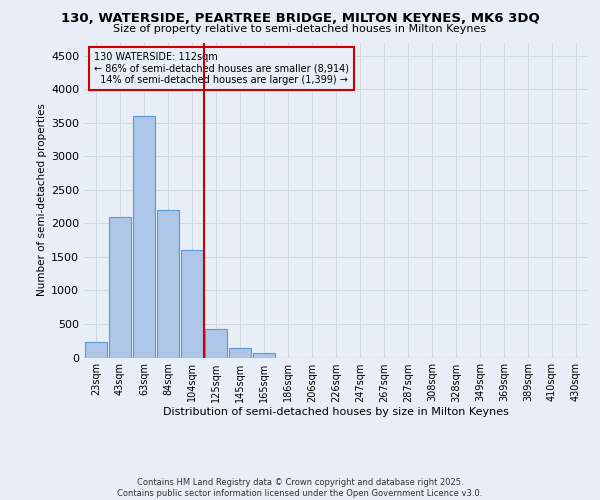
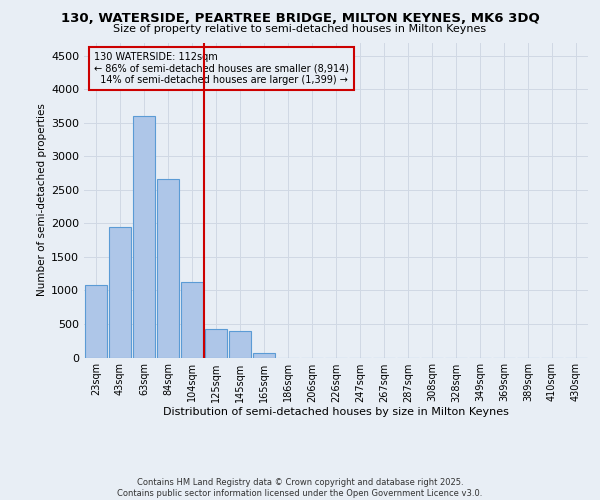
23sqm: 230 -> 1080
43sqm: 2100 -> 1940
84sqm: 2200 -> 2660
104sqm: 1600 -> 1120
145sqm: 140 -> 400
